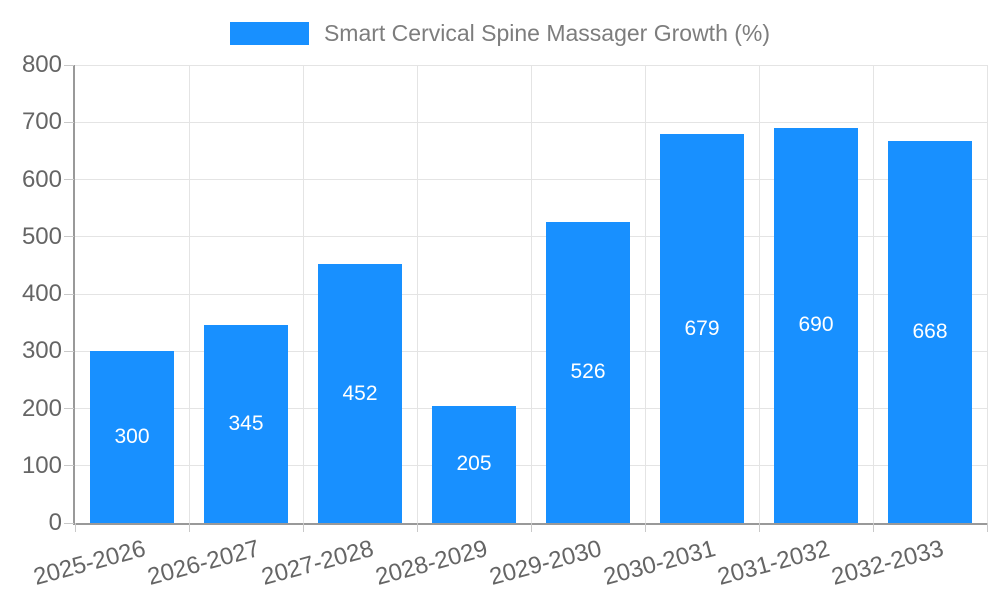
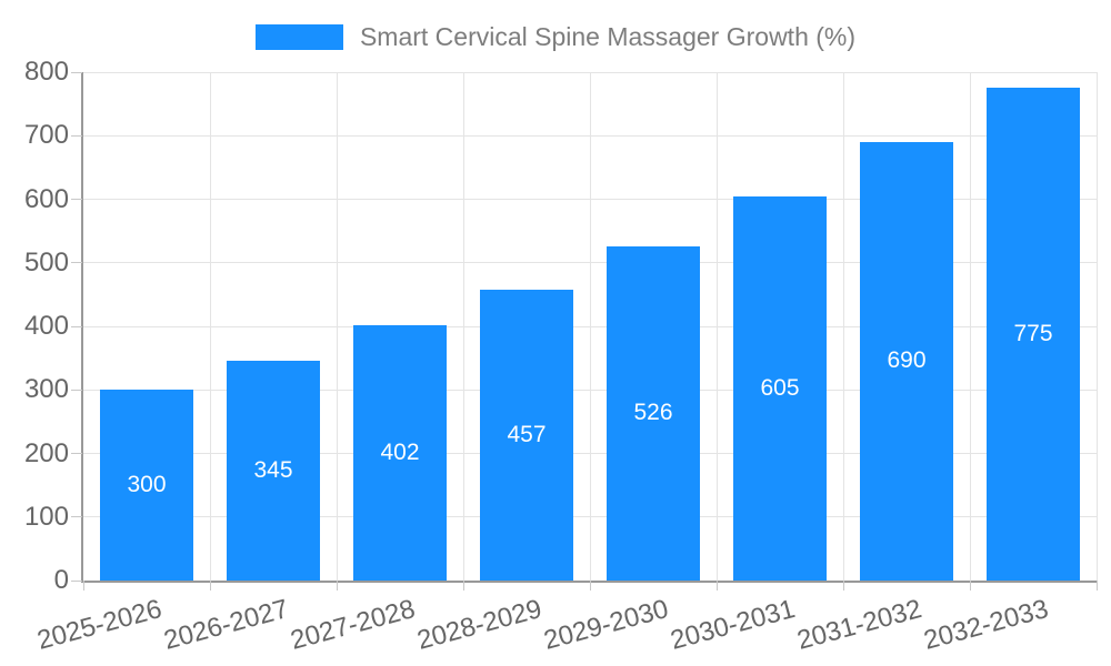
2027-2028: 452 -> 402
2028-2029: 205 -> 457
2030-2031: 679 -> 605
2032-2033: 668 -> 775
